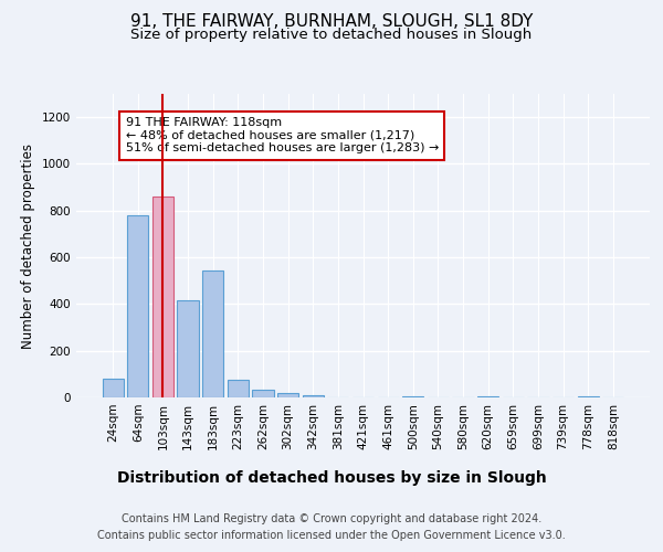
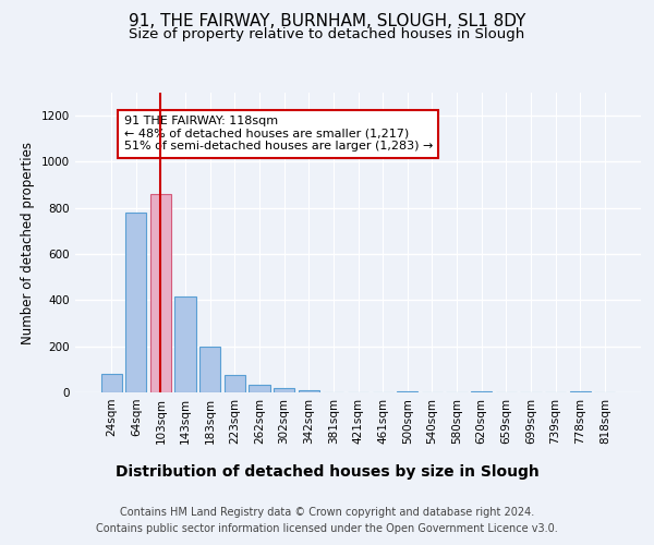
183sqm: 545 -> 200
